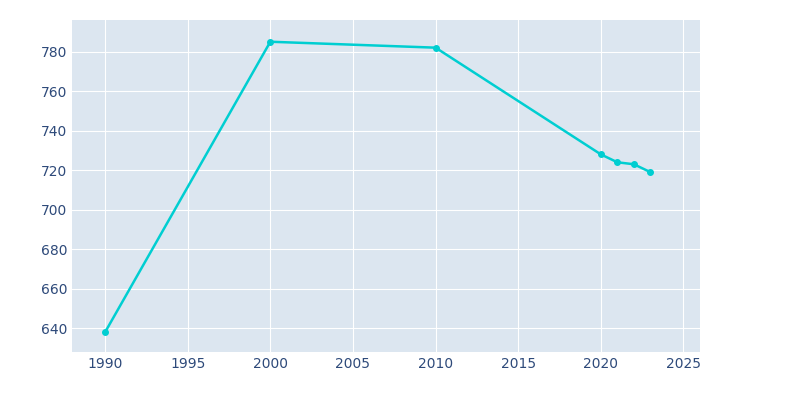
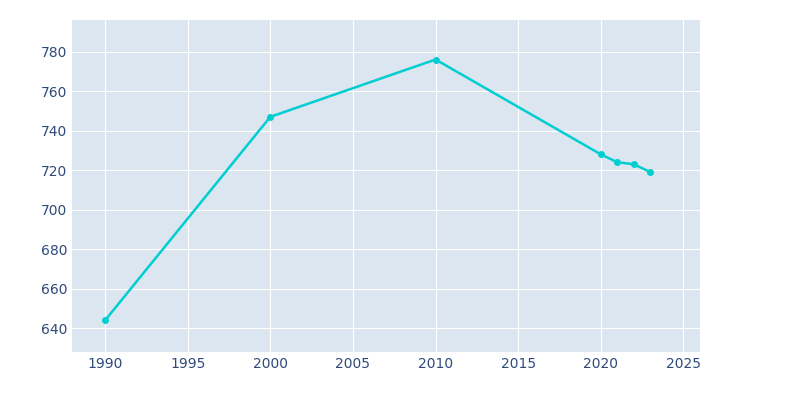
1990: 638 -> 644
2000: 785 -> 747
2010: 782 -> 776
